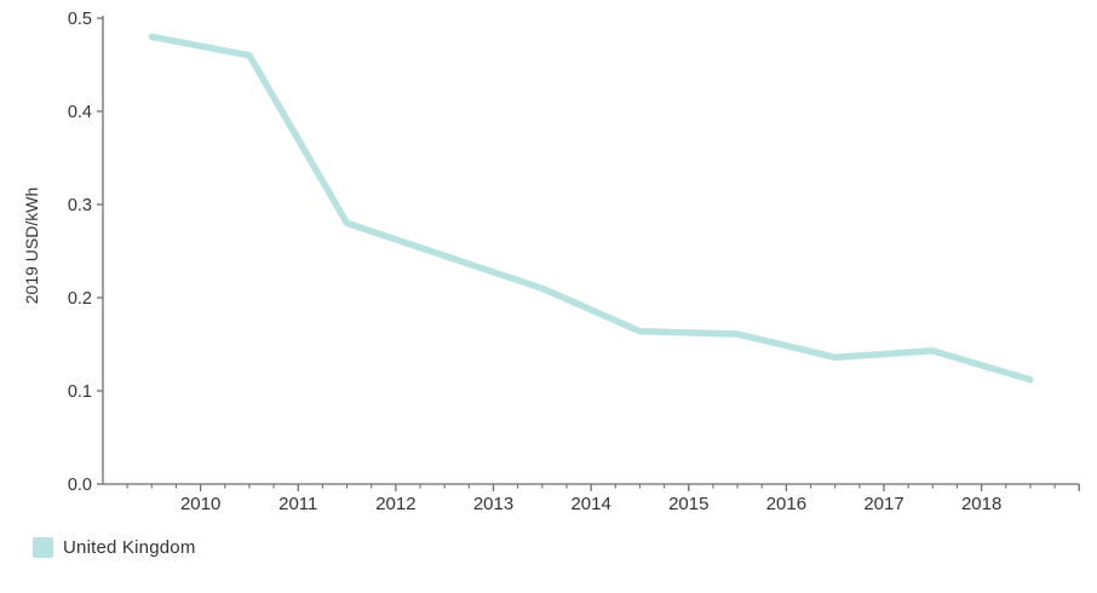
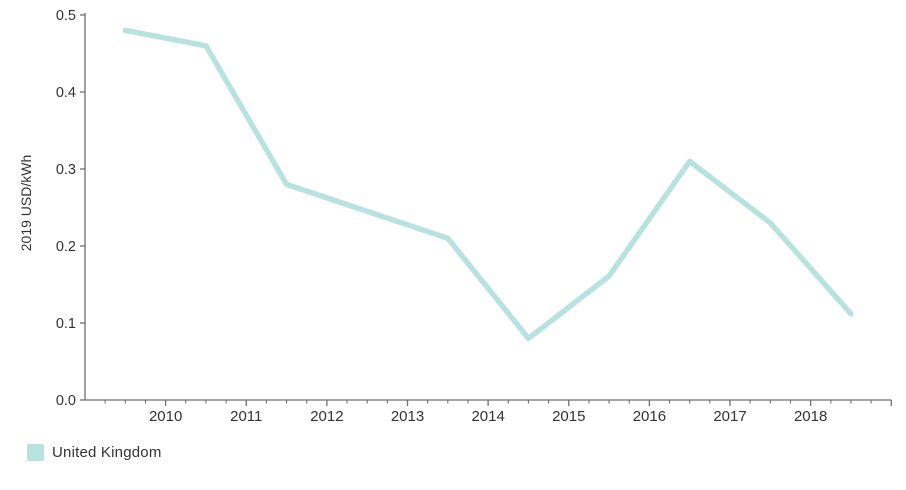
2014: 0.16 -> 0.08
2016: 0.14 -> 0.31
2017: 0.14 -> 0.23
